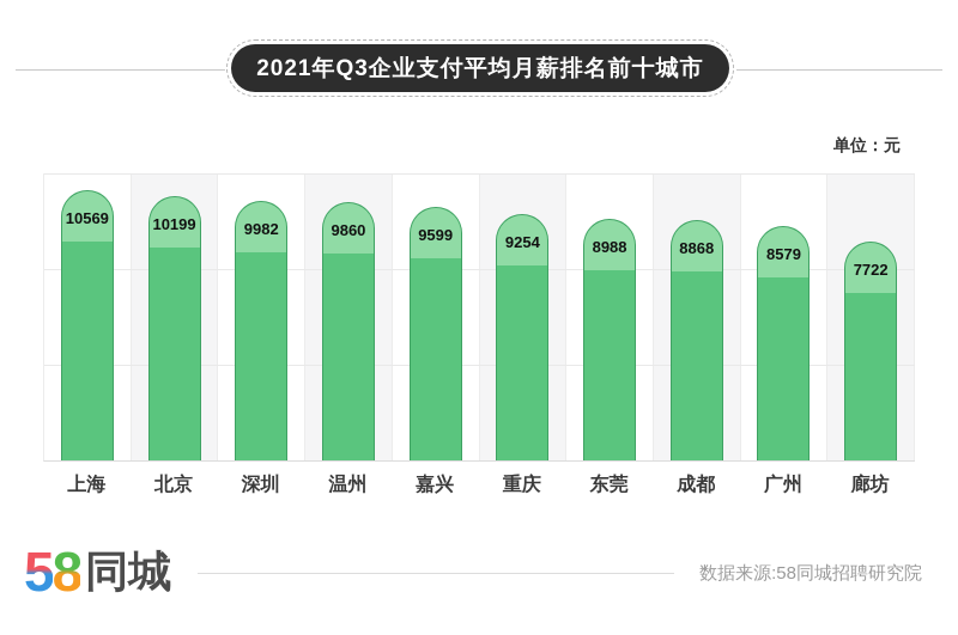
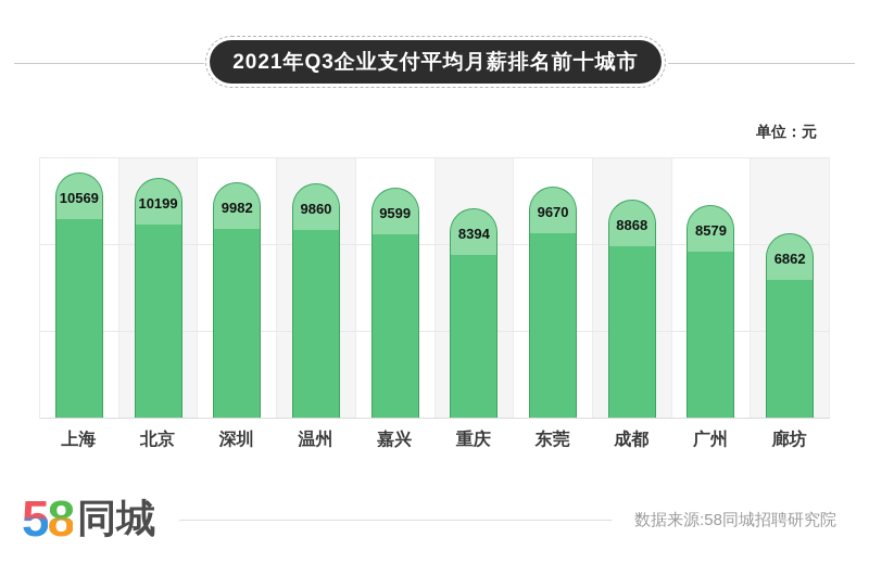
重庆: 9254 -> 8394
东莞: 8988 -> 9670
廊坊: 7722 -> 6862
